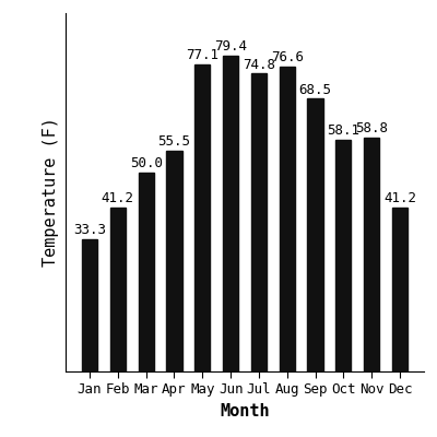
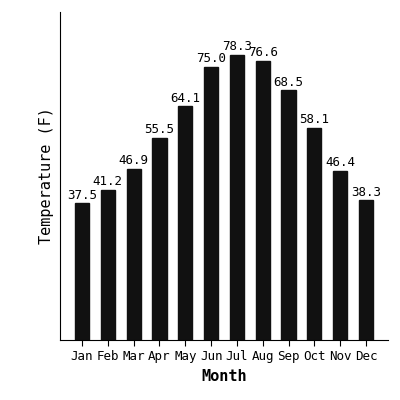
Jan: 33.3 -> 37.5
Mar: 50.0 -> 46.9
May: 77.1 -> 64.1
Jun: 79.4 -> 75.0
Jul: 74.8 -> 78.3
Nov: 58.8 -> 46.4
Dec: 41.2 -> 38.3
